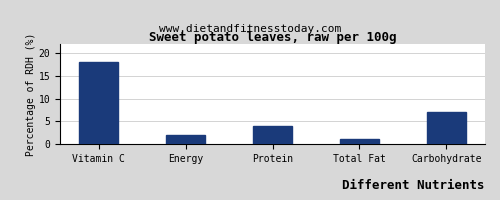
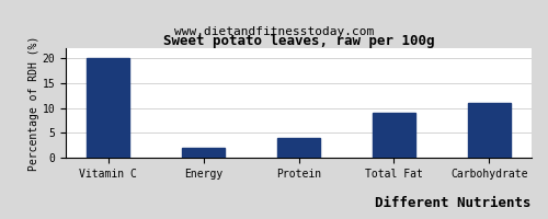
Vitamin C: 18 -> 20
Total Fat: 1 -> 9
Carbohydrate: 7 -> 11
